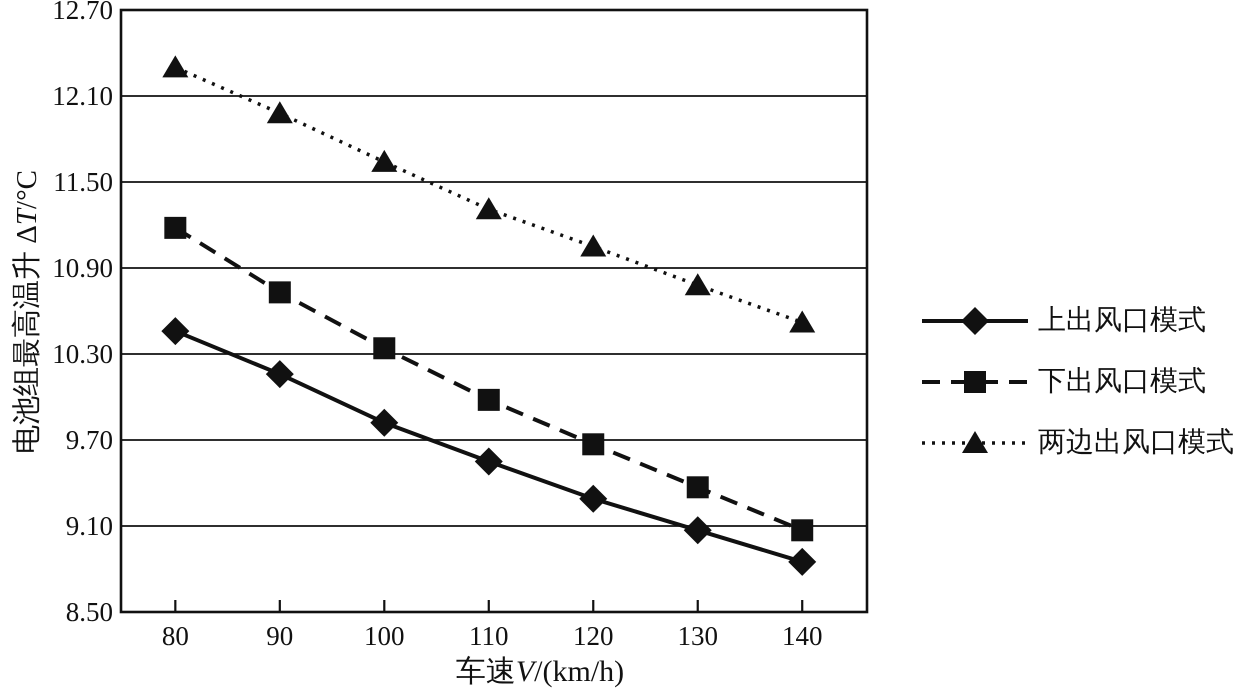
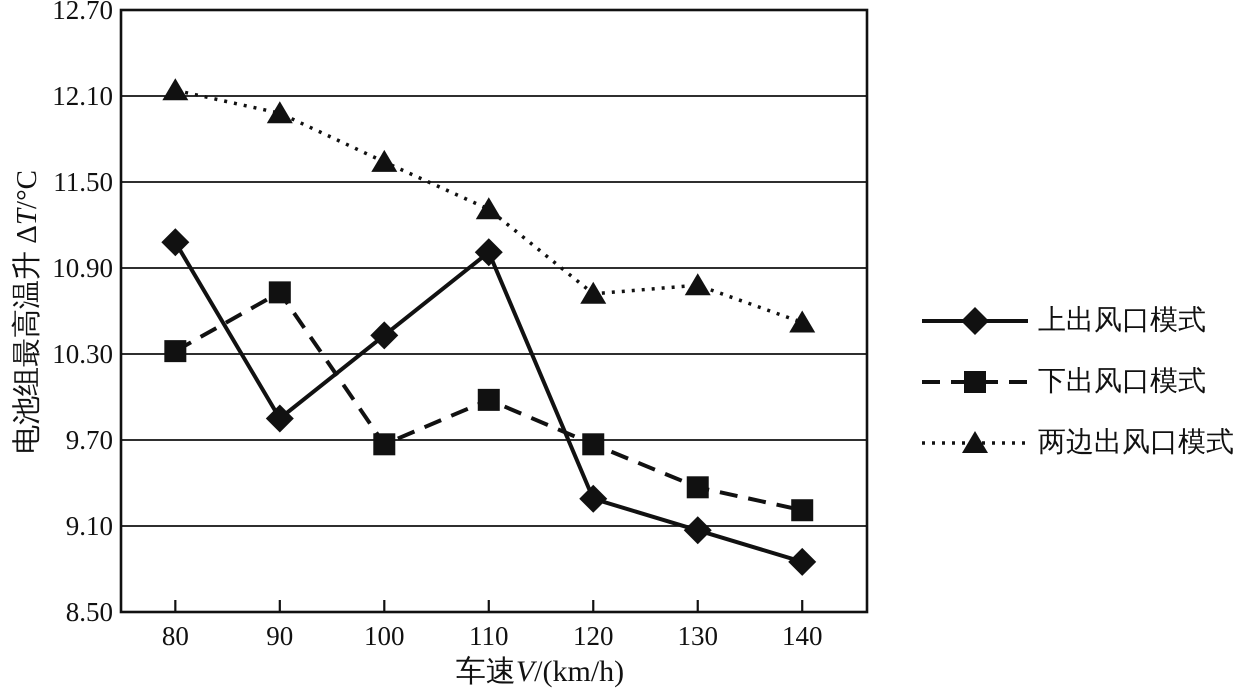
上出风口模式/80: 10.46 -> 11.08
下出风口模式/80: 11.18 -> 10.32
两边出风口模式/80: 12.30 -> 12.14
上出风口模式/90: 10.16 -> 9.85
上出风口模式/100: 9.82 -> 10.43
下出风口模式/100: 10.34 -> 9.67
上出风口模式/110: 9.55 -> 11.01
两边出风口模式/120: 11.05 -> 10.72
下出风口模式/140: 9.07 -> 9.21
